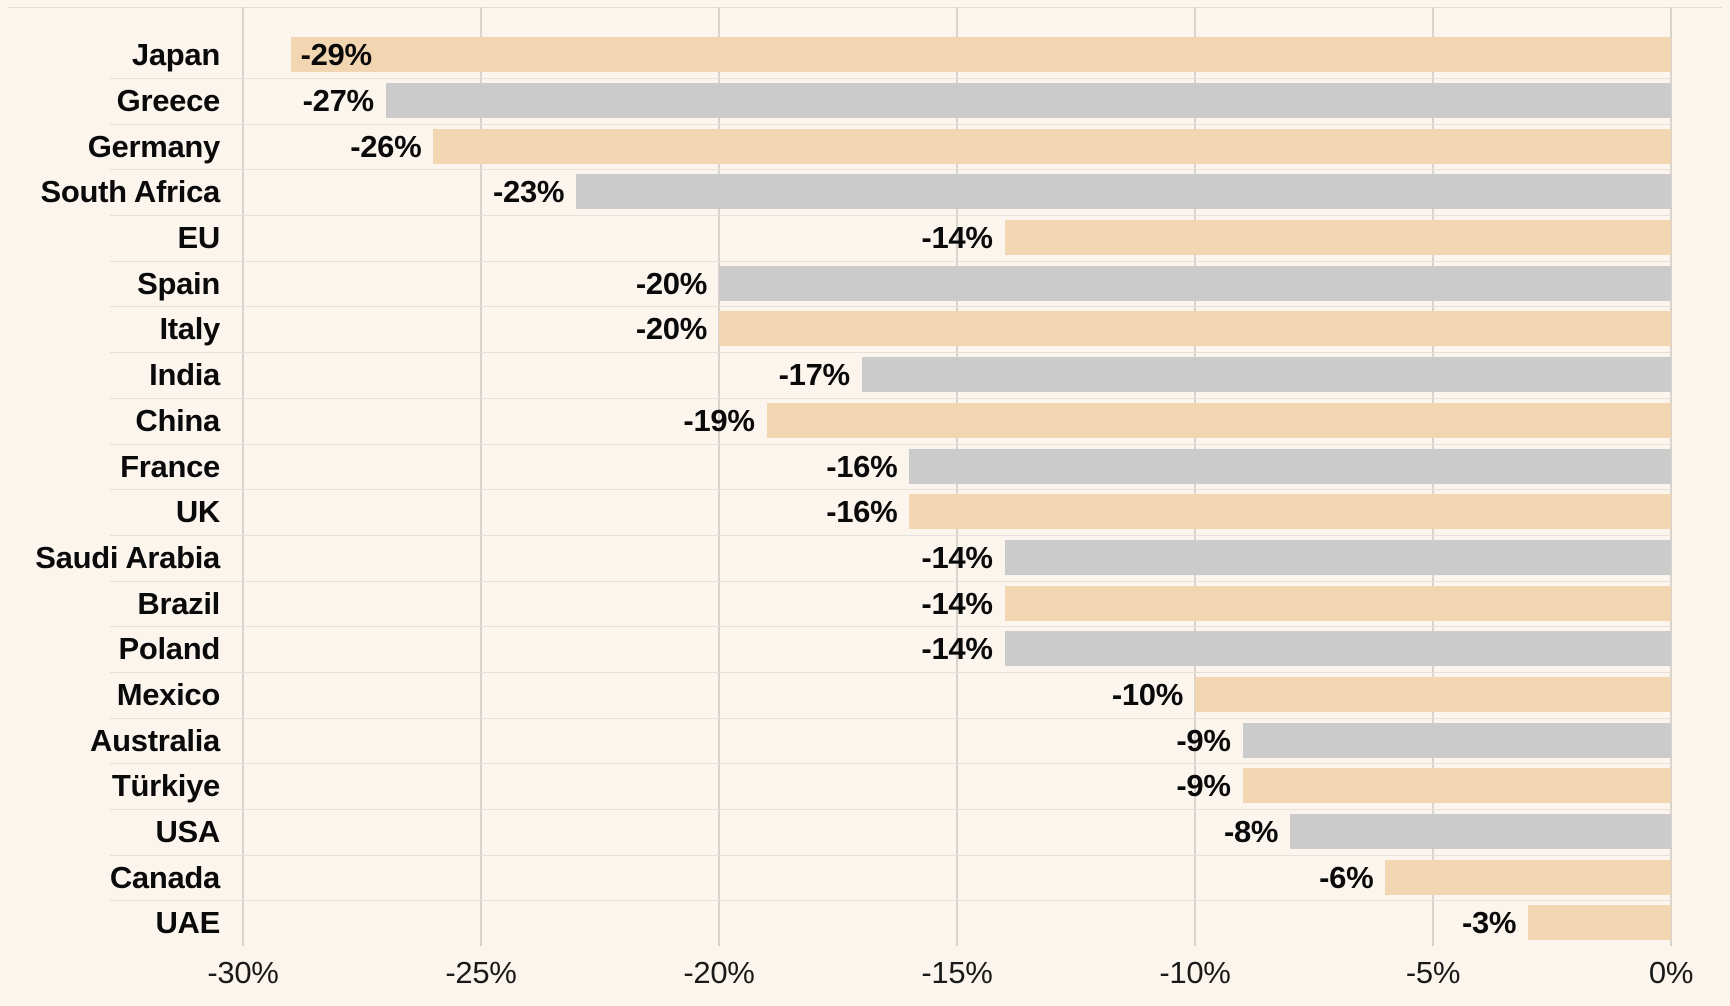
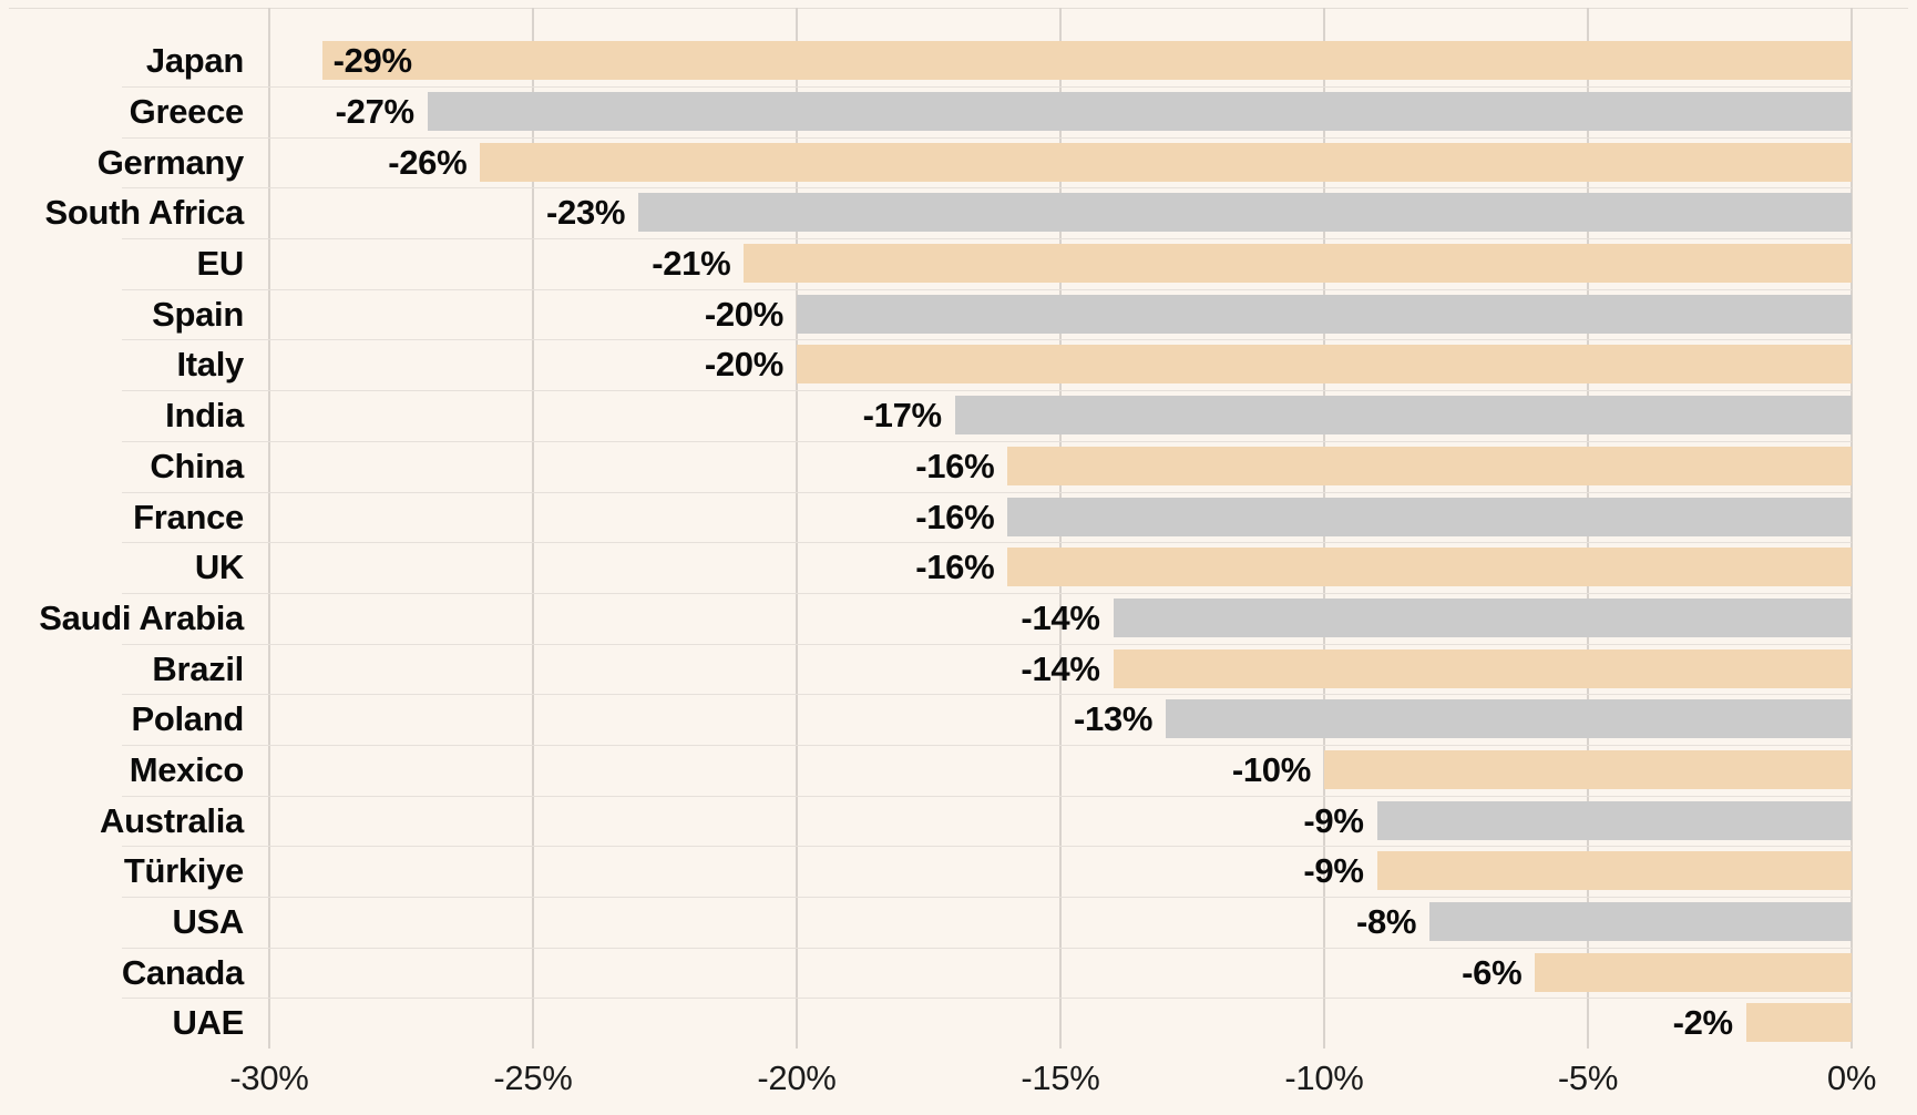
EU: -14% -> -21%
China: -19% -> -16%
Poland: -14% -> -13%
UAE: -3% -> -2%
